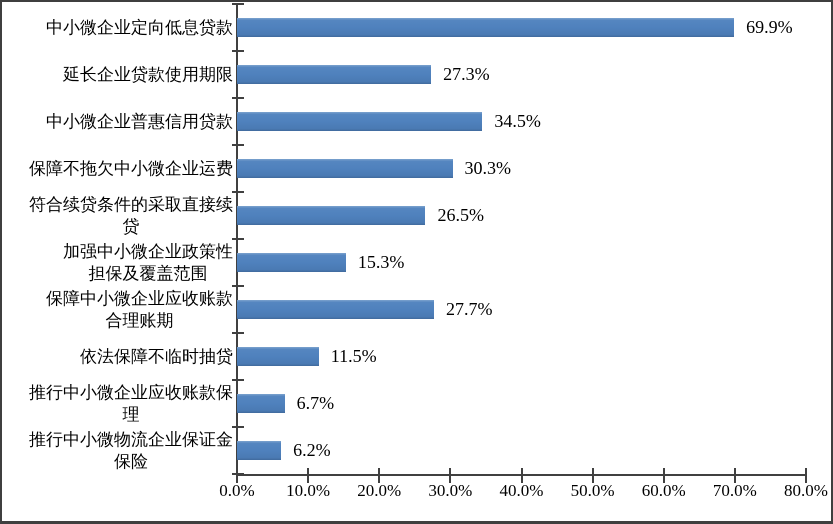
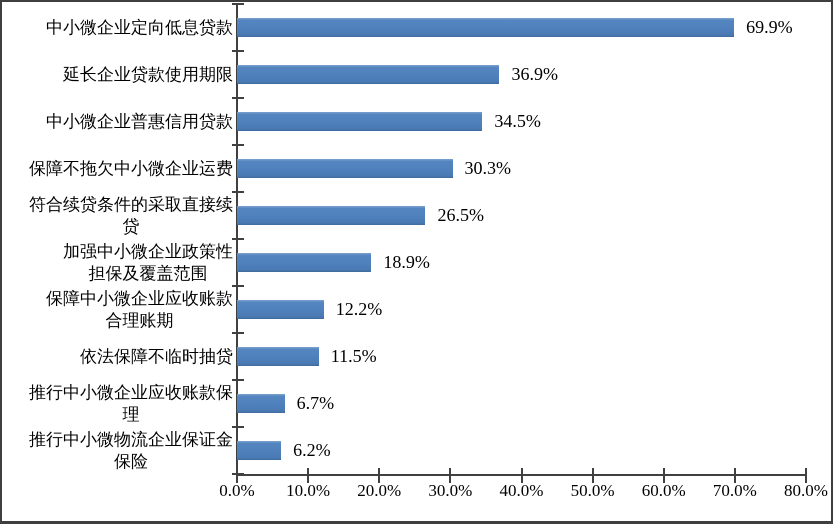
延长企业贷款使用期限: 27.3% -> 36.9%
加强中小微企业政策性 担保及覆盖范围: 15.3% -> 18.9%
保障中小微企业应收账款 合理账期: 27.7% -> 12.2%
